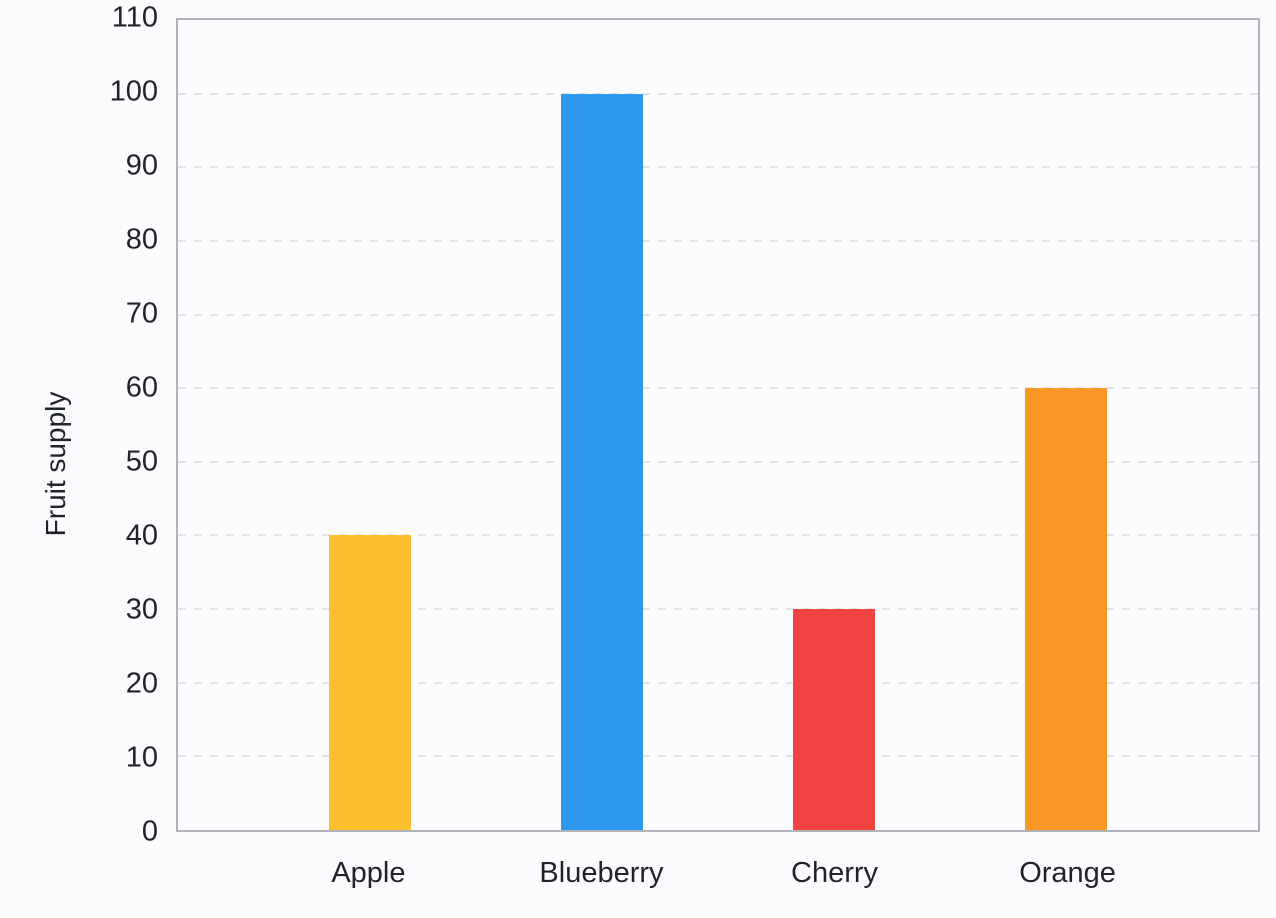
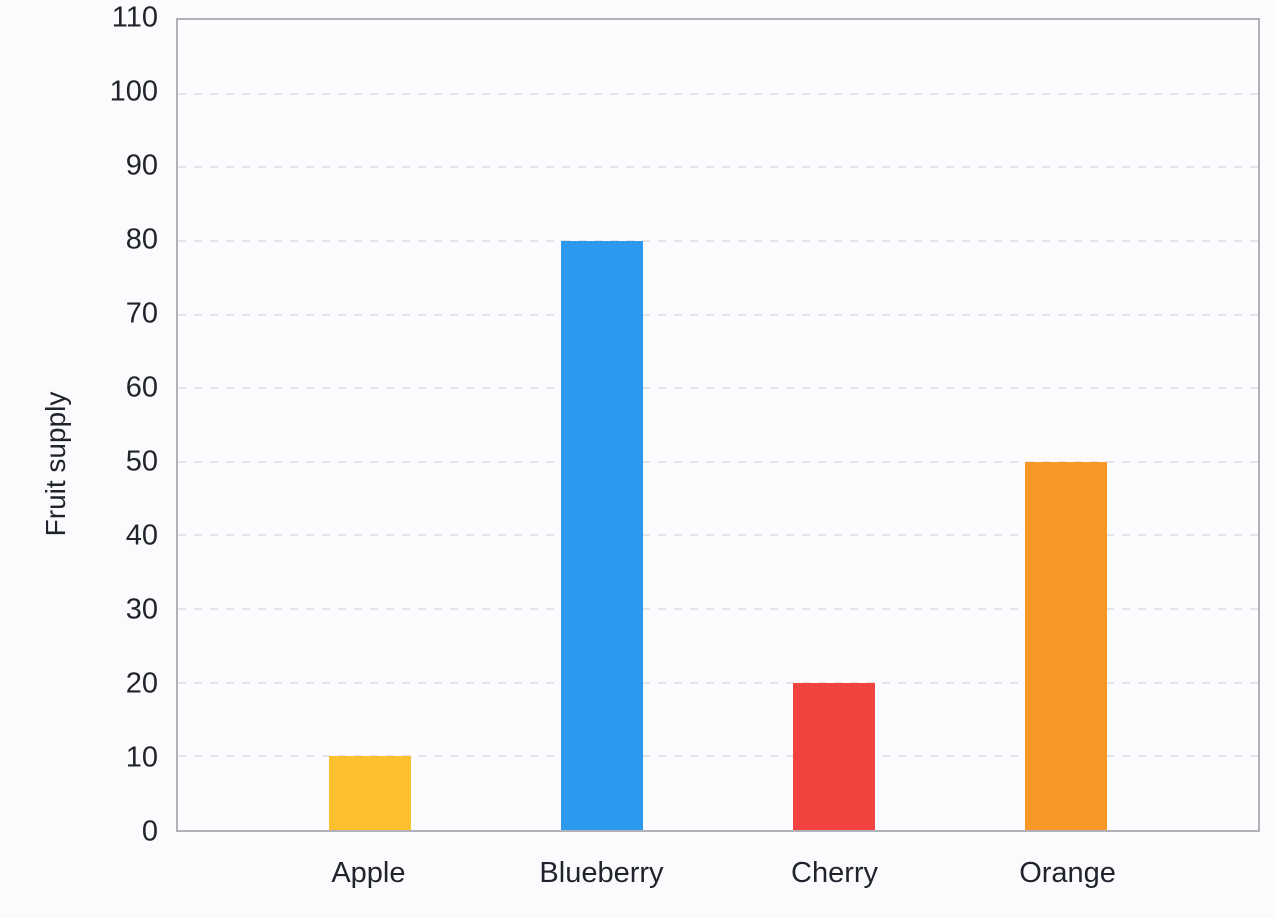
Apple: 40 -> 10
Blueberry: 100 -> 80
Cherry: 30 -> 20
Orange: 60 -> 50
